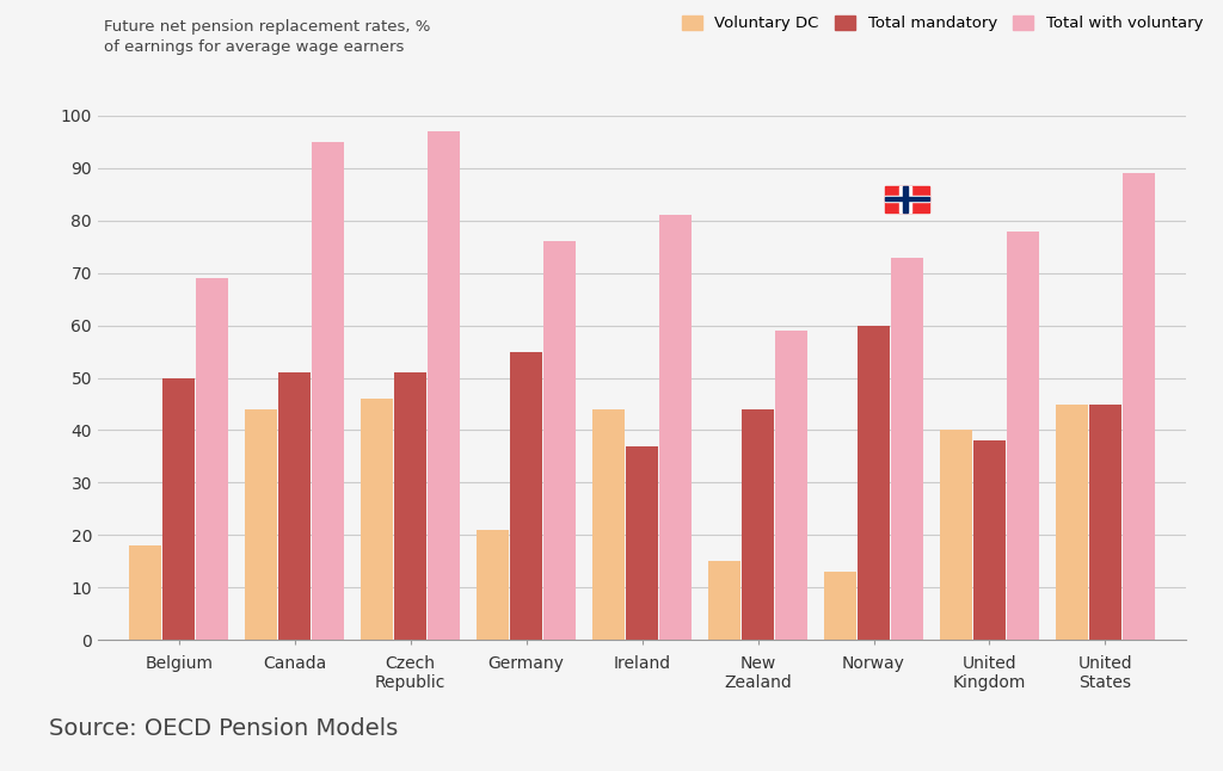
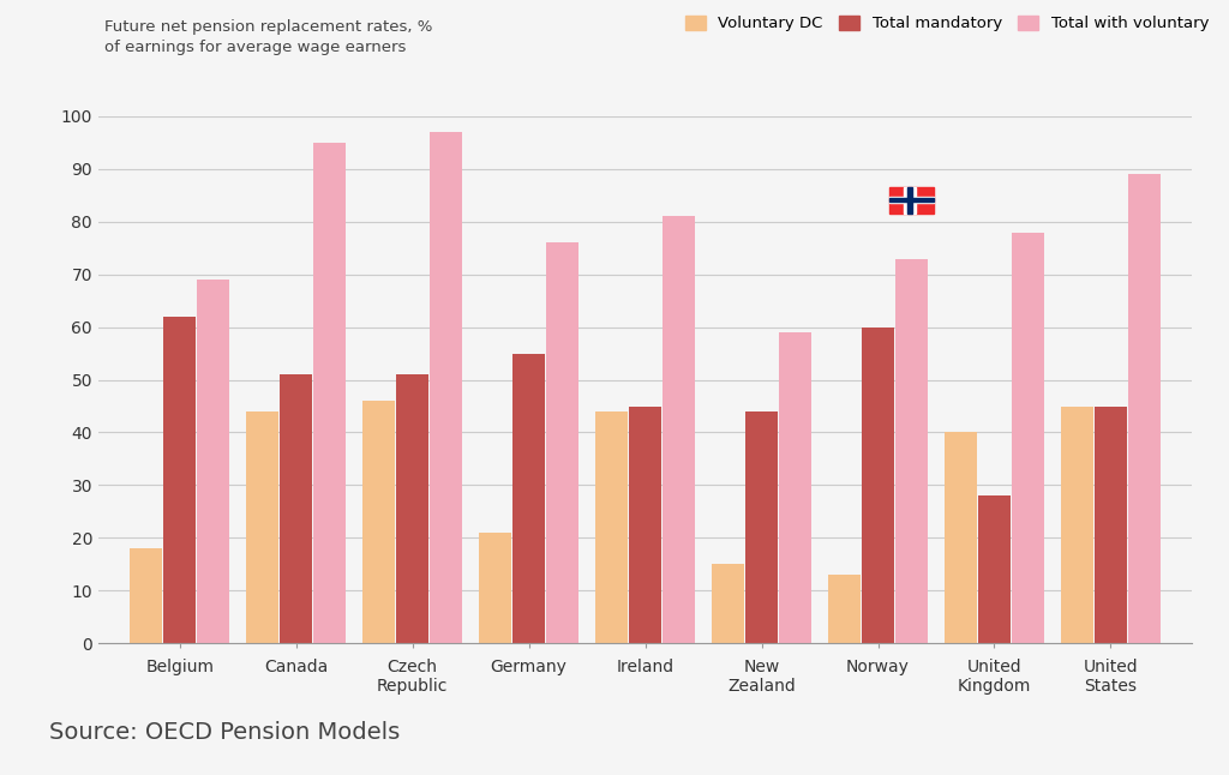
Total mandatory/Belgium: 50 -> 62
Total mandatory/Ireland: 37 -> 45
Total mandatory/United Kingdom: 38 -> 28
